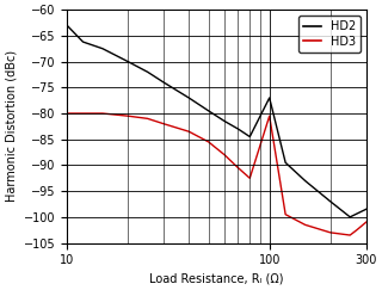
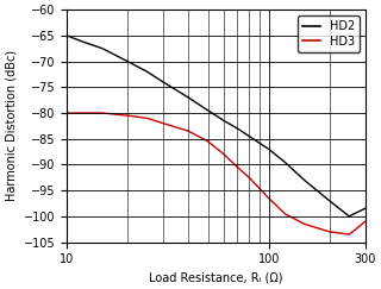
HD2/10: -63.0 -> -65.0
HD2/100: -77.0 -> -87.0
HD3/100: -80.5 -> -96.5
